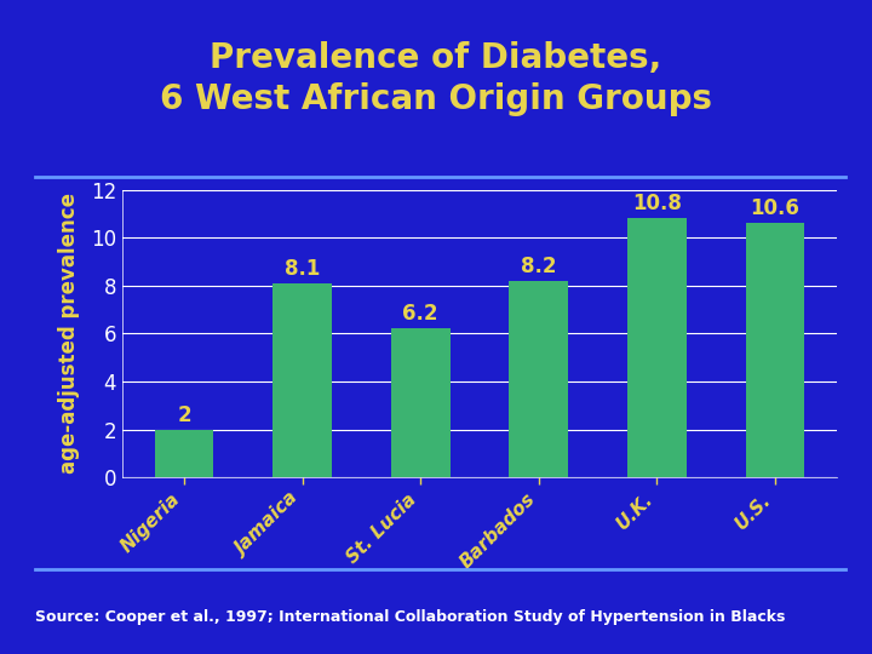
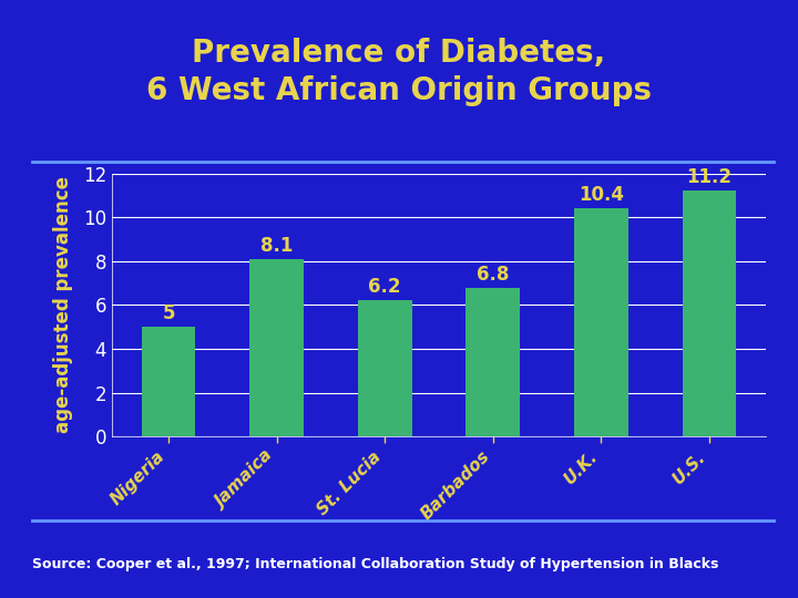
Nigeria: 2 -> 5
Barbados: 8.2 -> 6.8
U.K.: 10.8 -> 10.4
U.S.: 10.6 -> 11.2
